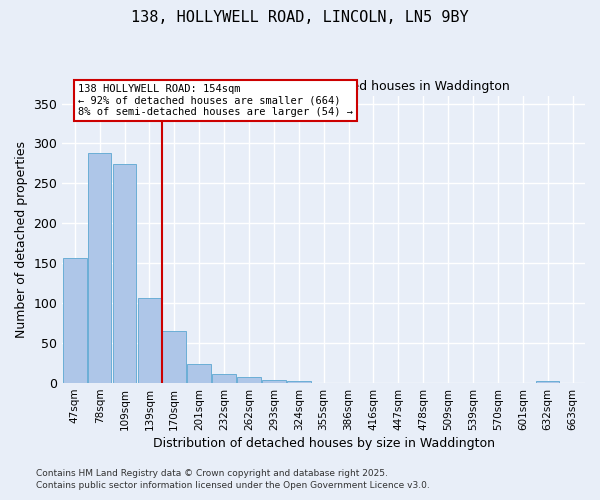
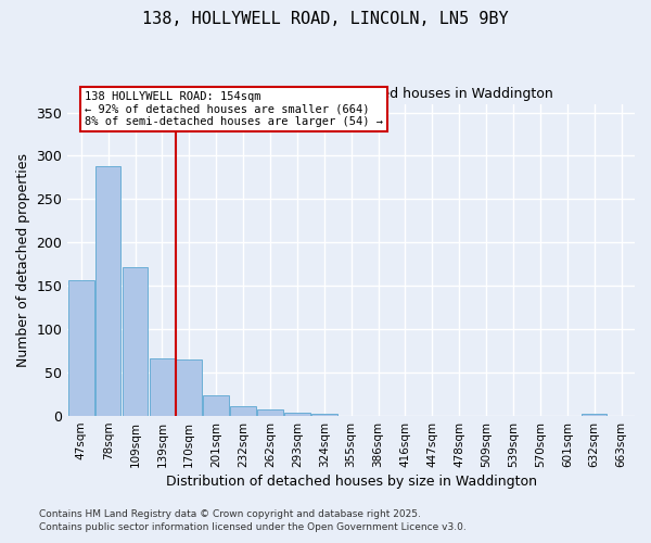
109sqm: 274 -> 172
139sqm: 106 -> 66
